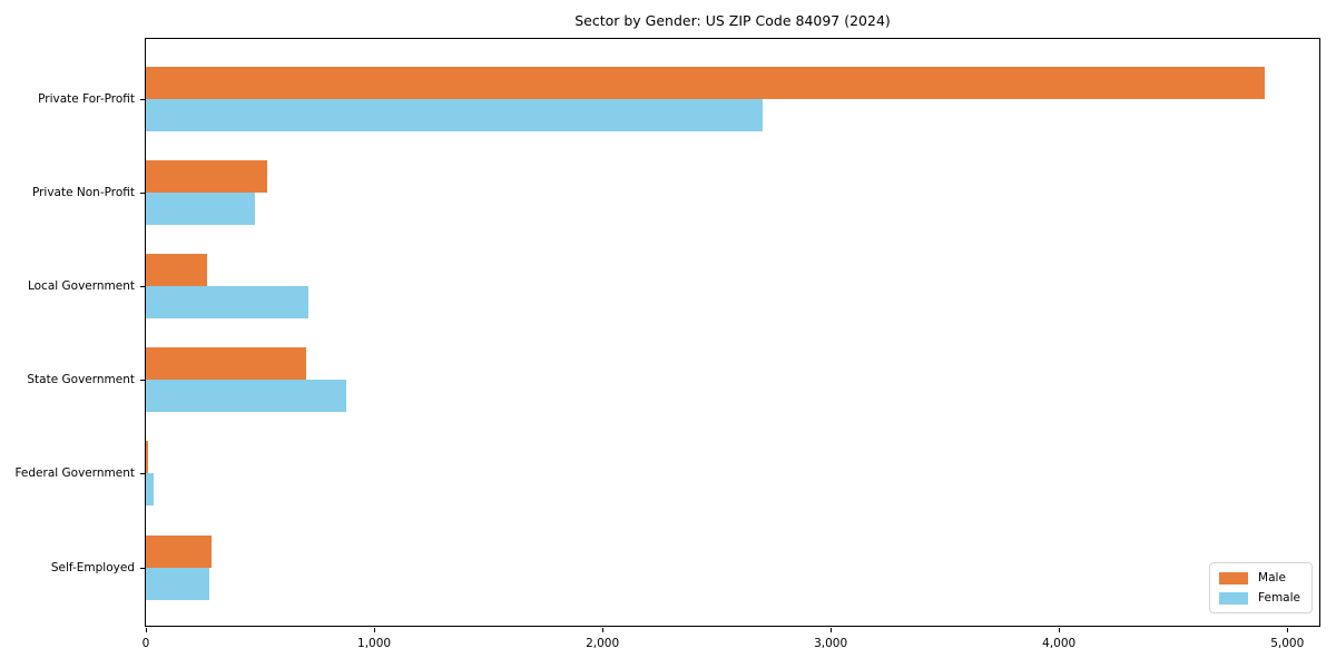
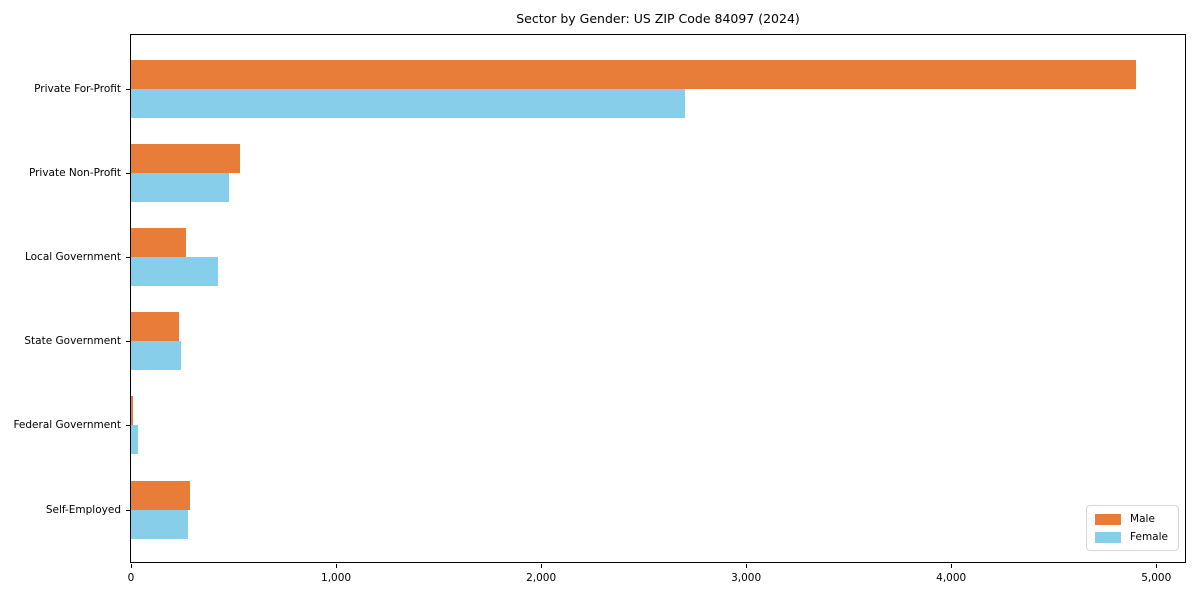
Female/Local Government: 710 -> 420
Male/State Government: 700 -> 240
Female/State Government: 880 -> 240
